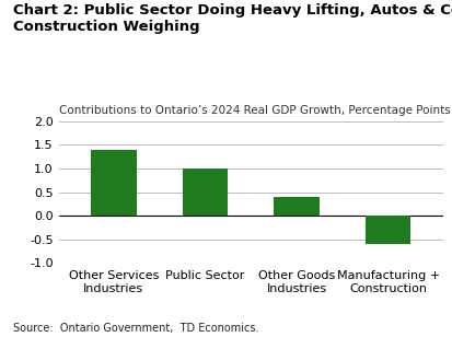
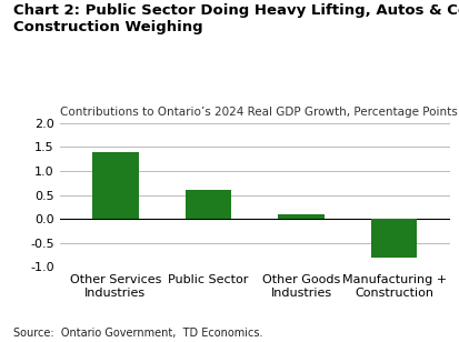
Public Sector: 1.0 -> 0.6
Other Goods Industries: 0.4 -> 0.1
Manufacturing + Construction: -0.6 -> -0.8
